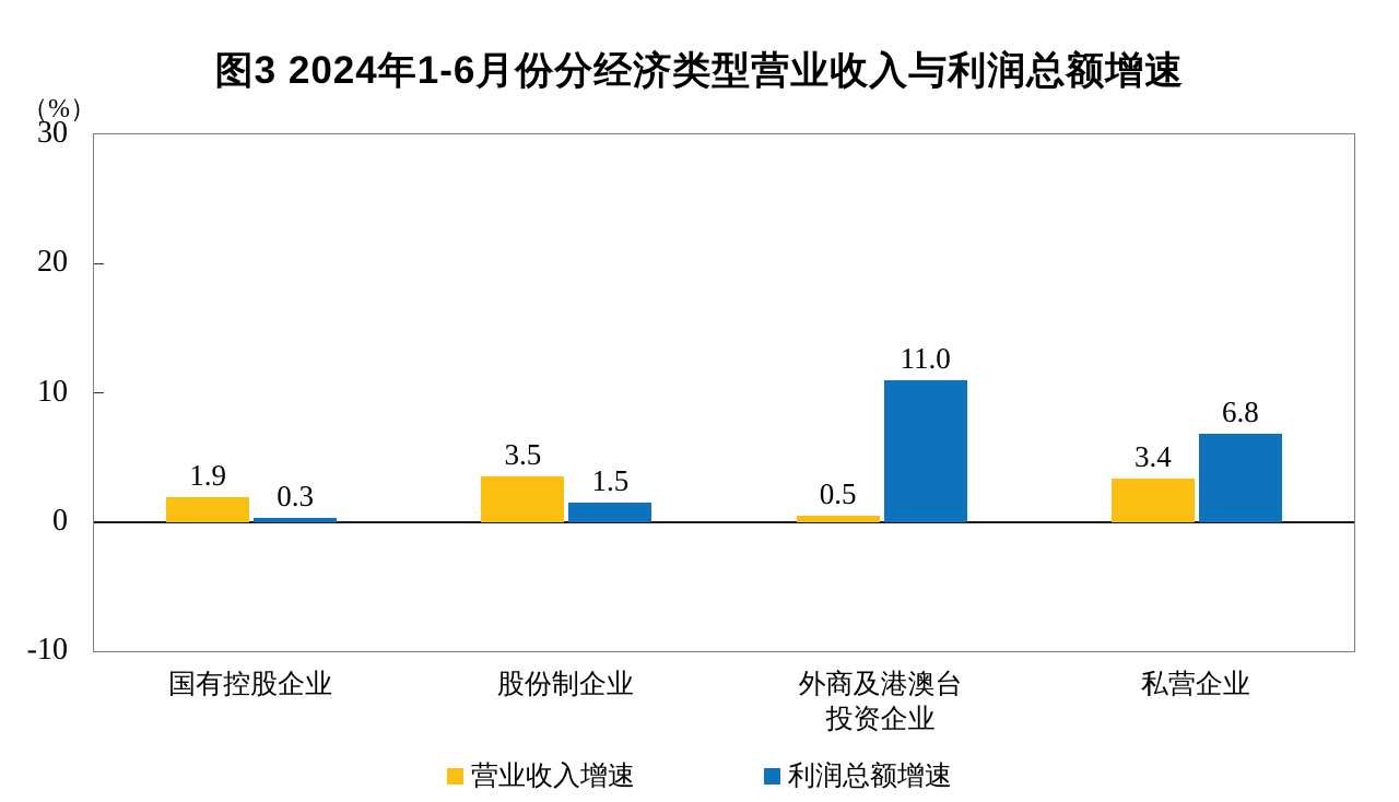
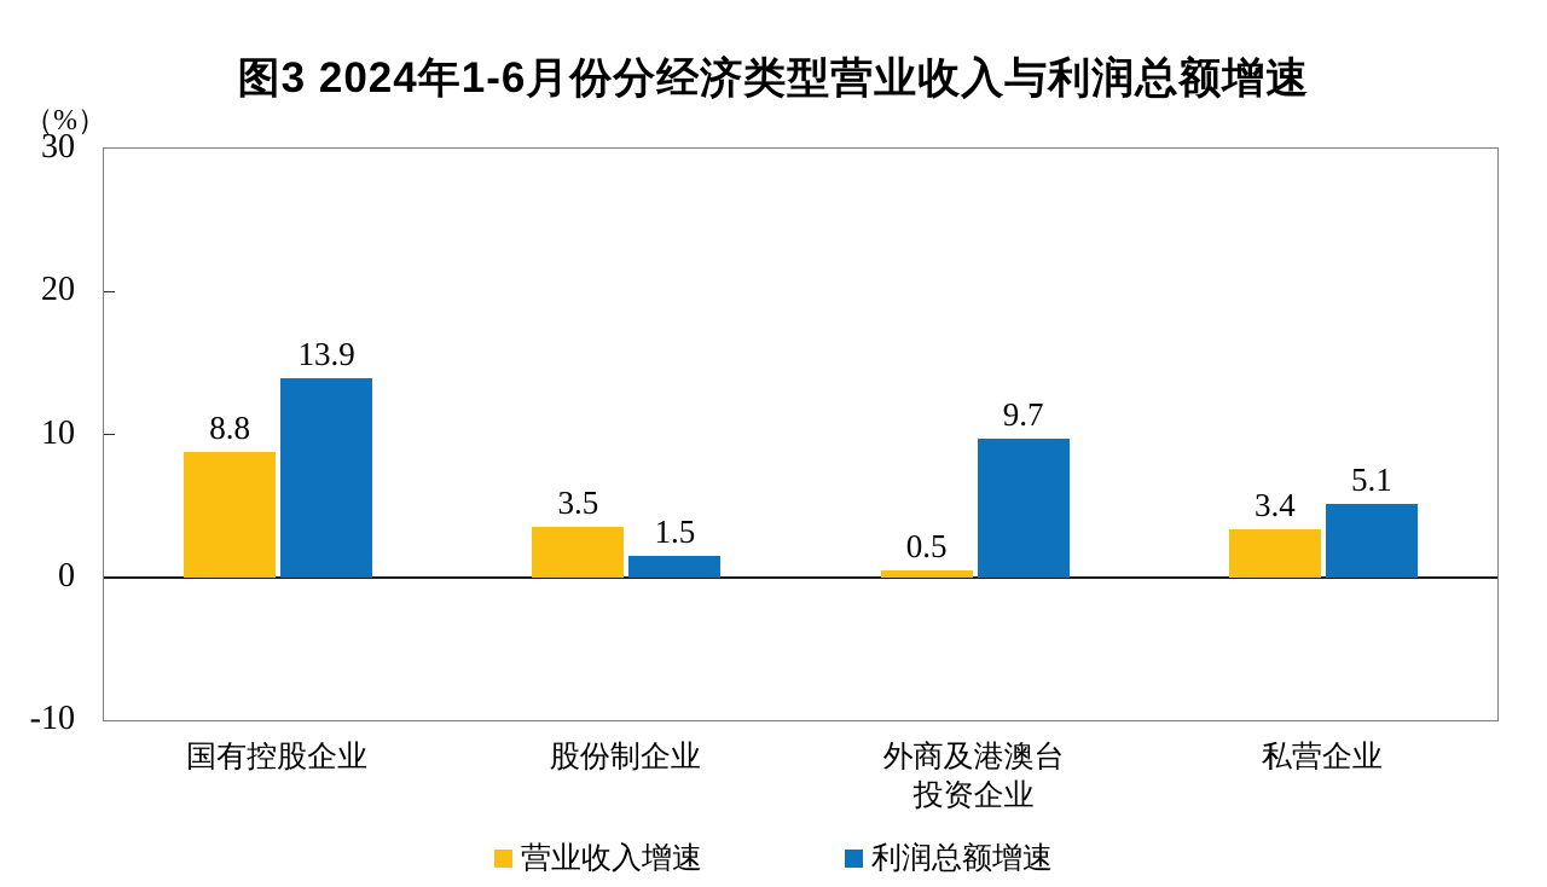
营业收入增速/国有控股企业: 1.9 -> 8.8
利润总额增速/国有控股企业: 0.3 -> 13.9
利润总额增速/外商及港澳台 投资企业: 11.0 -> 9.7
利润总额增速/私营企业: 6.8 -> 5.1
